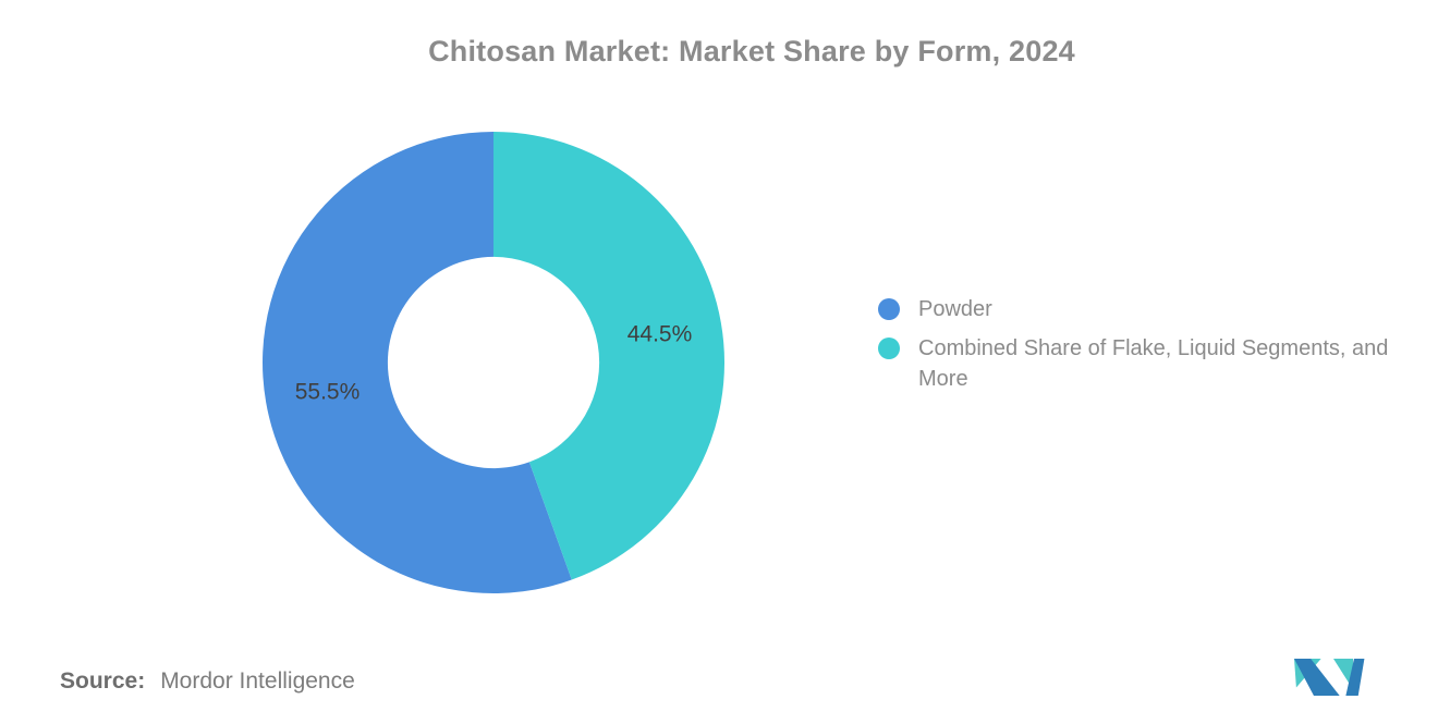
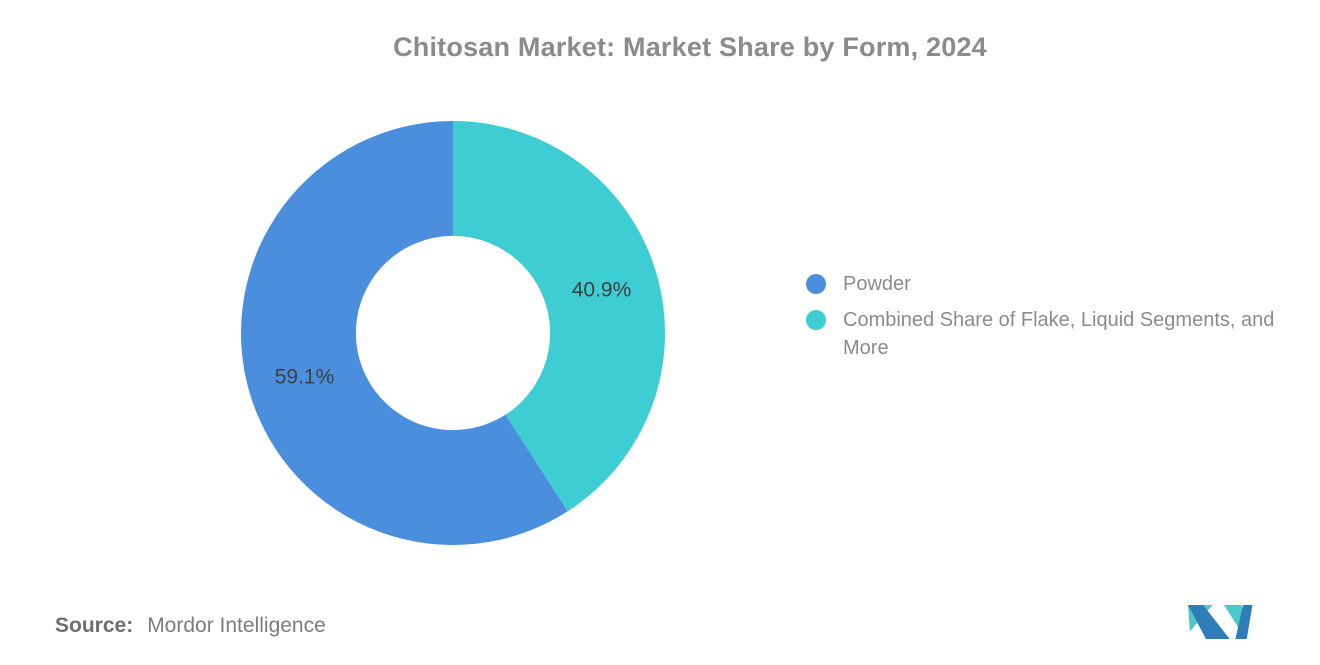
Powder: 55.5% -> 59.1%
Combined Share of Flake, Liquid Segments, and More: 44.5% -> 40.9%
